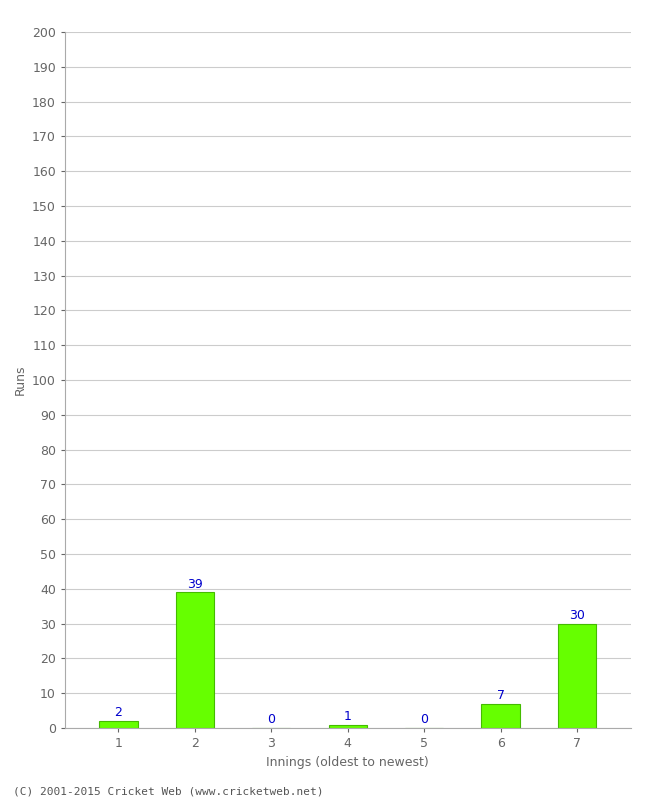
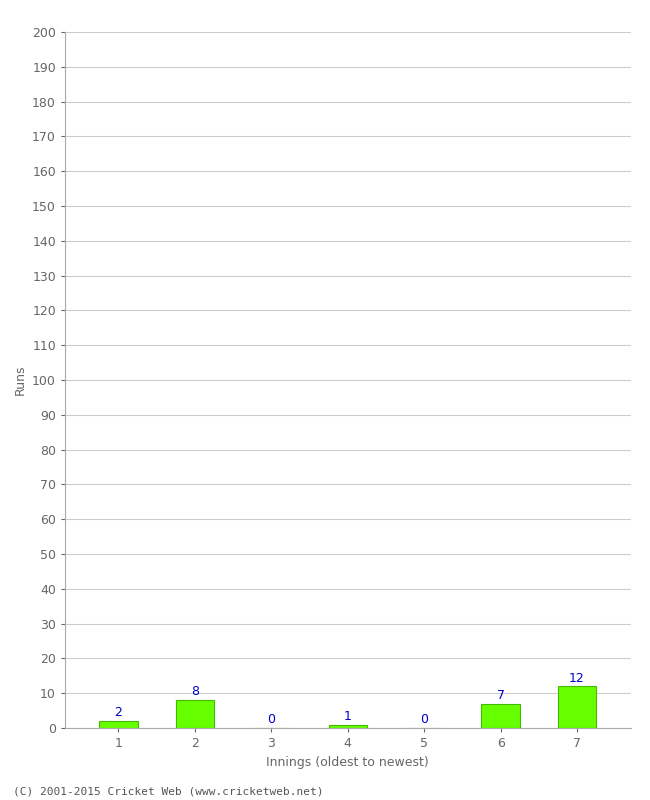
2: 39 -> 8
7: 30 -> 12
